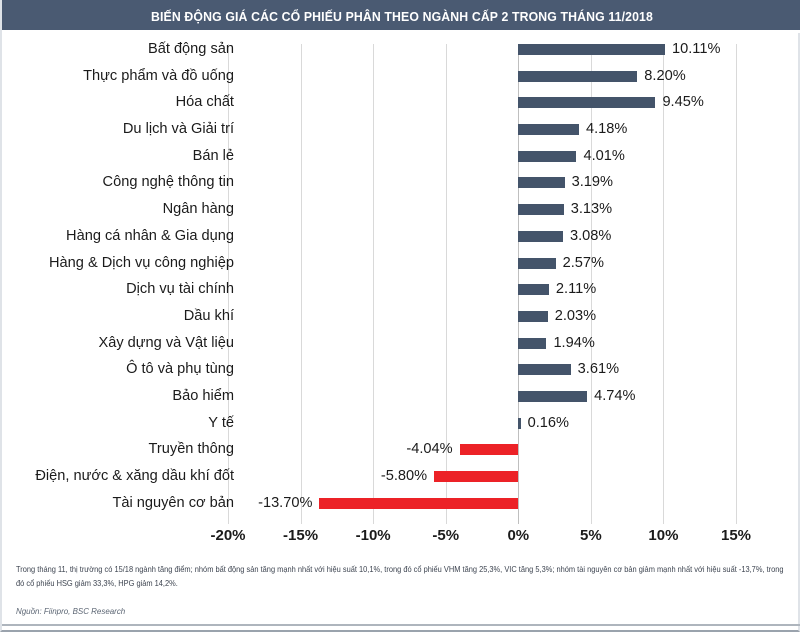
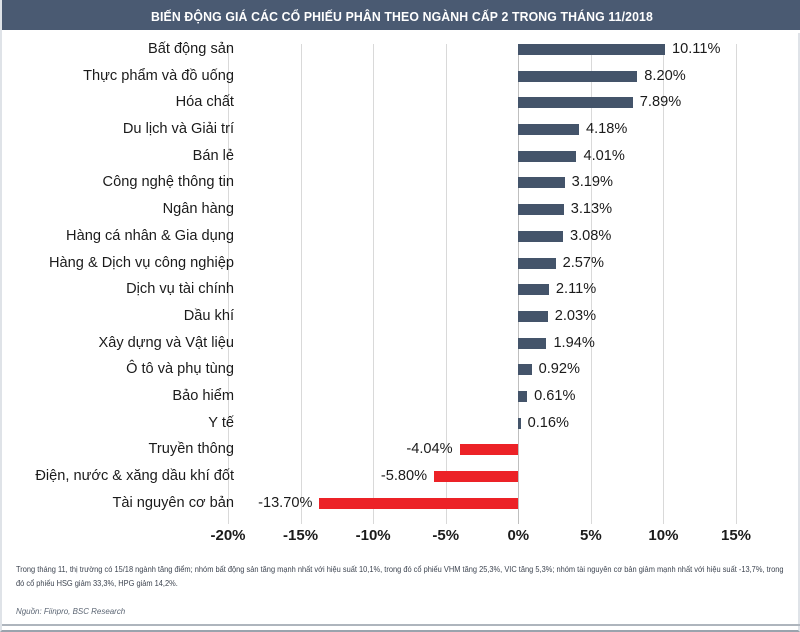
Hóa chất: 9.45% -> 7.89%
Ô tô và phụ tùng: 3.61% -> 0.92%
Bảo hiểm: 4.74% -> 0.61%
